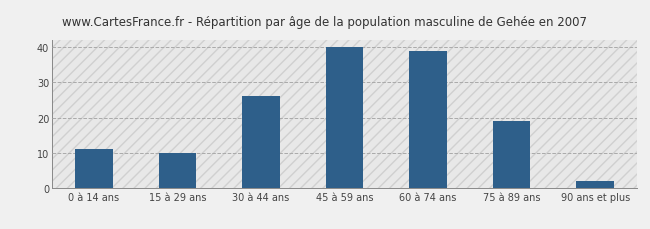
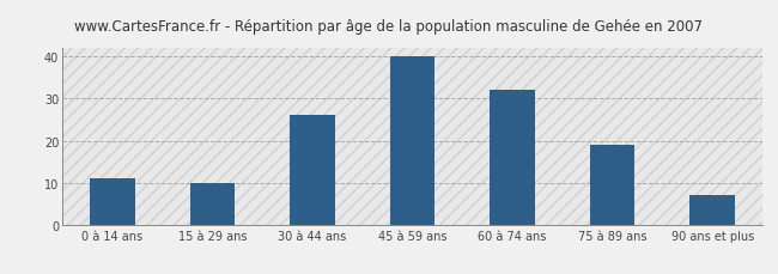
60 à 74 ans: 39 -> 32
90 ans et plus: 2 -> 7
